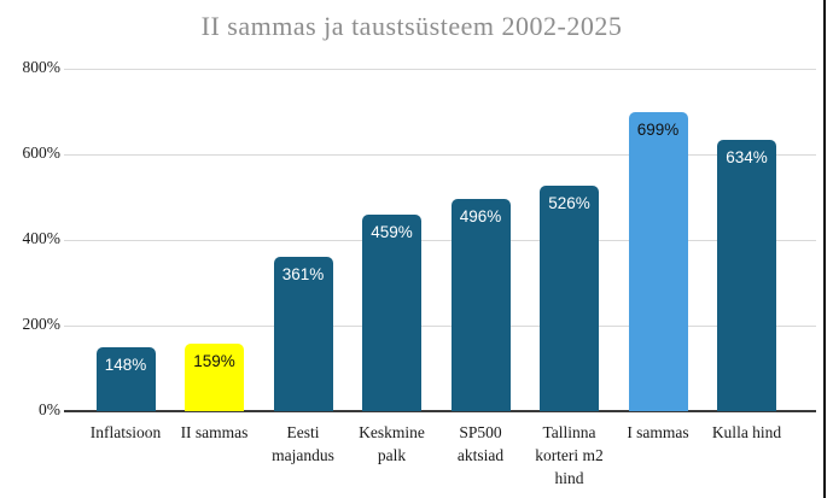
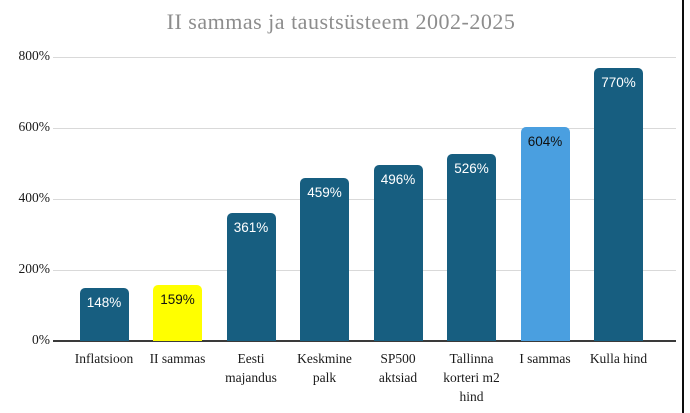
I sammas: 699% -> 604%
Kulla hind: 634% -> 770%
